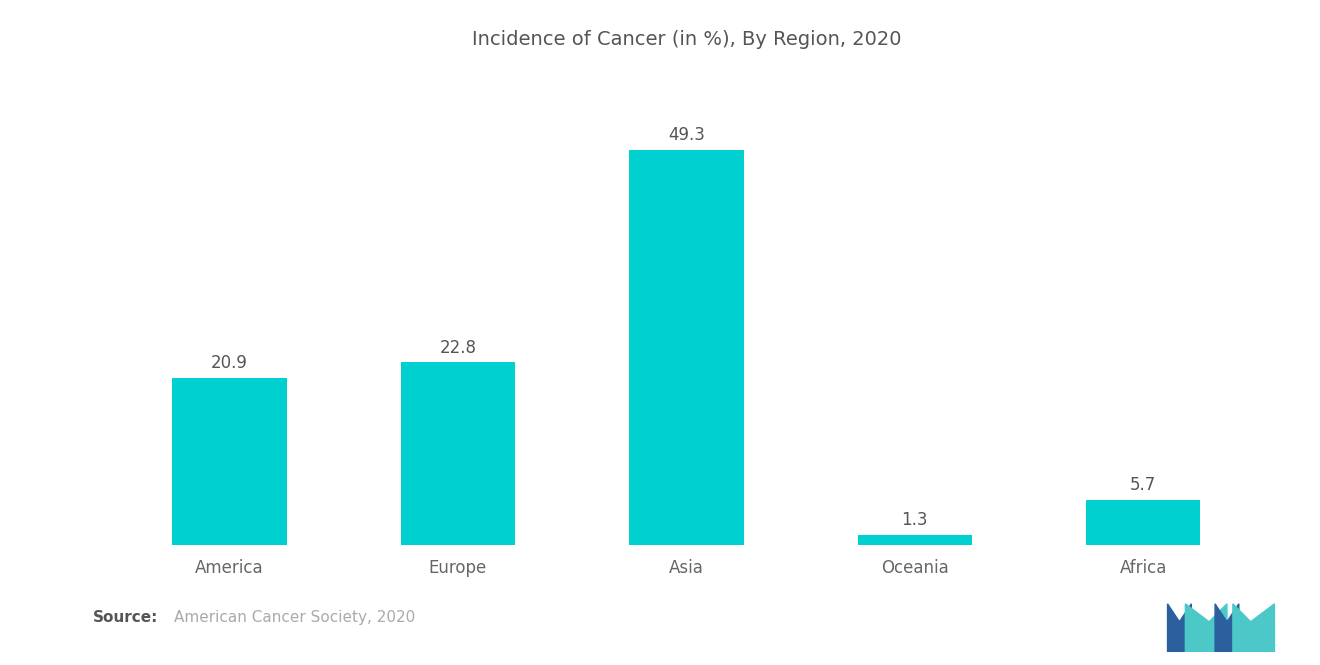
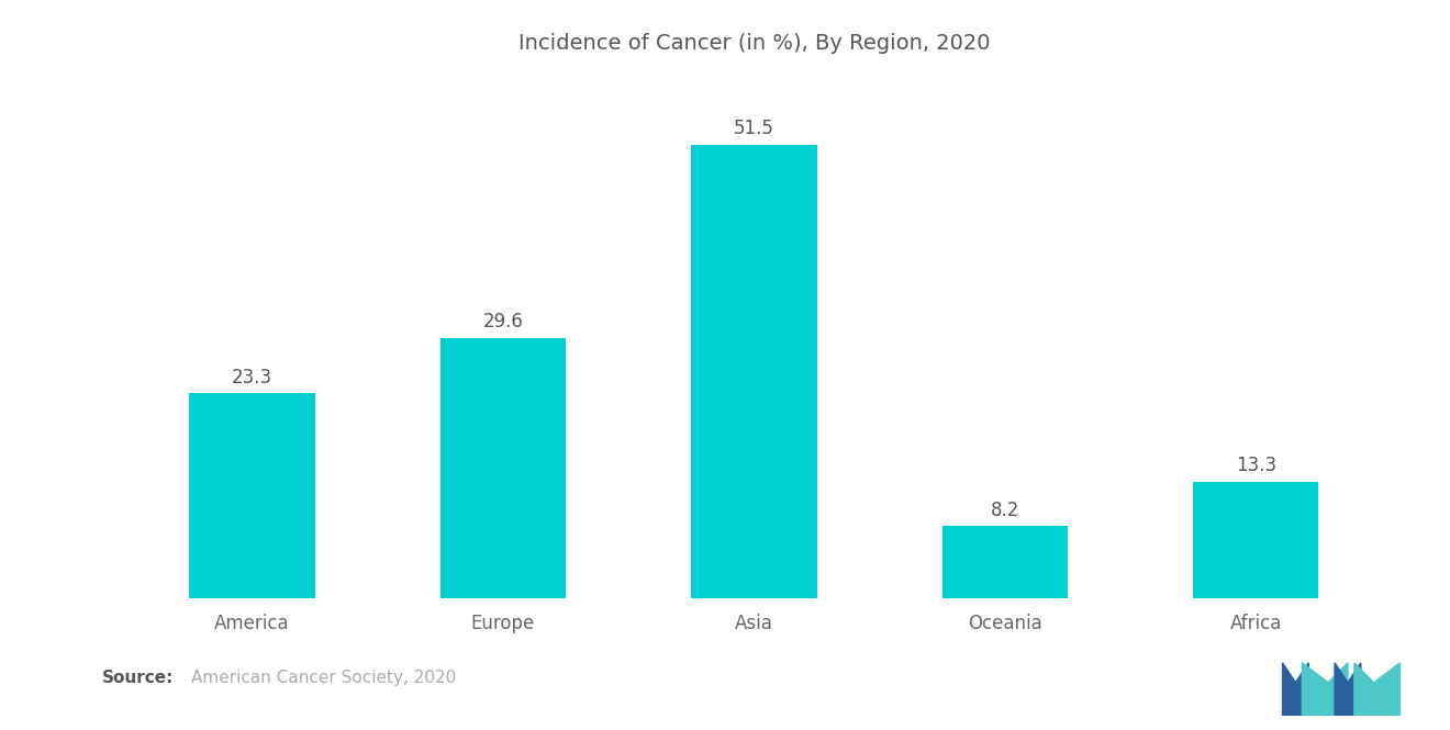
America: 20.9 -> 23.3
Europe: 22.8 -> 29.6
Asia: 49.3 -> 51.5
Oceania: 1.3 -> 8.2
Africa: 5.7 -> 13.3
